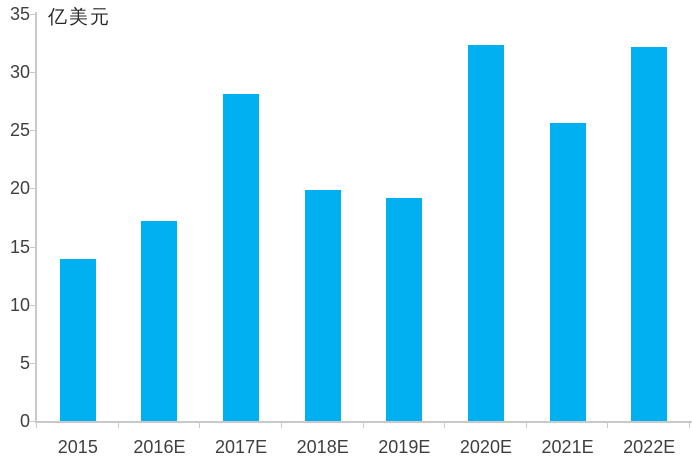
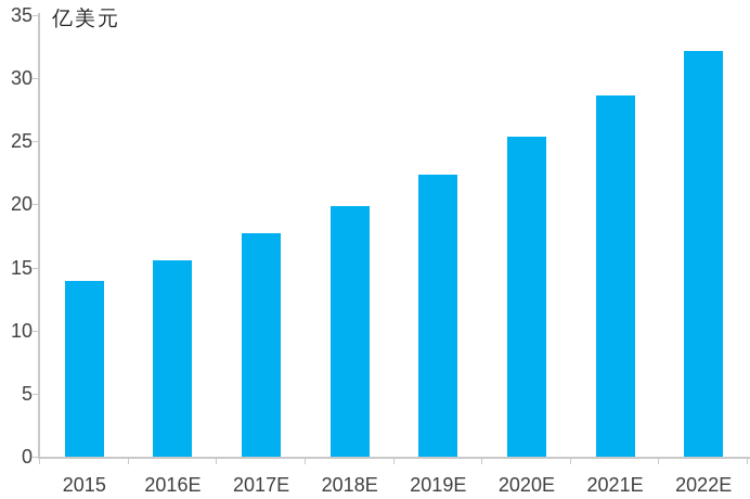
2016E: 17.2 -> 15.6
2017E: 28.1 -> 17.7
2019E: 19.2 -> 22.4
2020E: 32.3 -> 25.4
2021E: 25.6 -> 28.6
